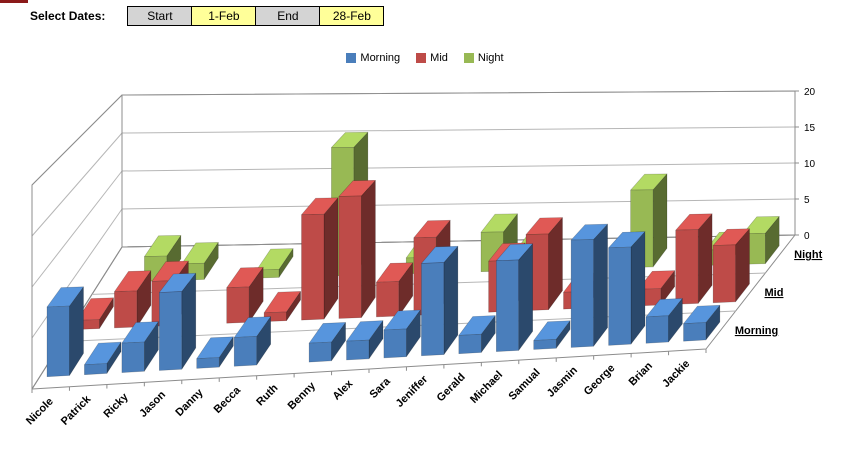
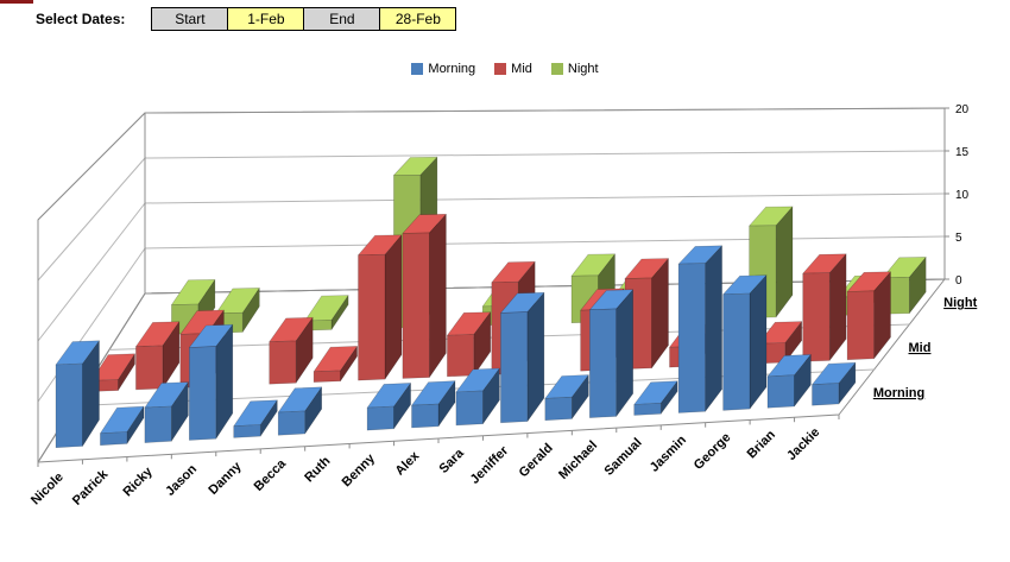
Morning/Becca: 3 -> 2
Morning/Jasmin: 12 -> 14
